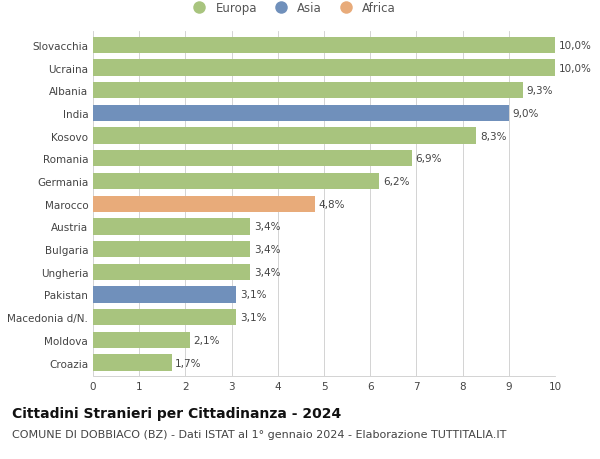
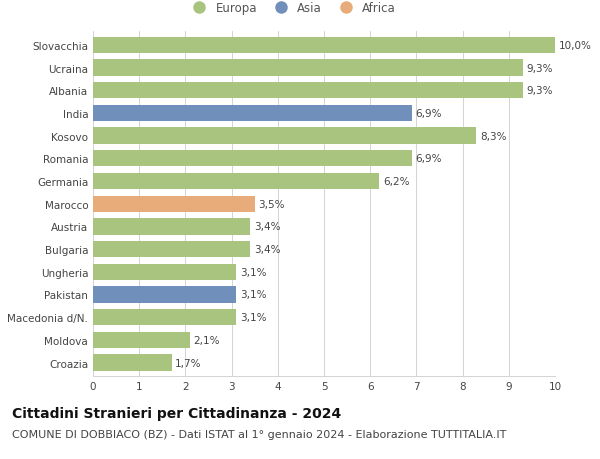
Ucraina: 10,0% -> 9,3%
India: 9,0% -> 6,9%
Marocco: 4,8% -> 3,5%
Ungheria: 3,4% -> 3,1%
